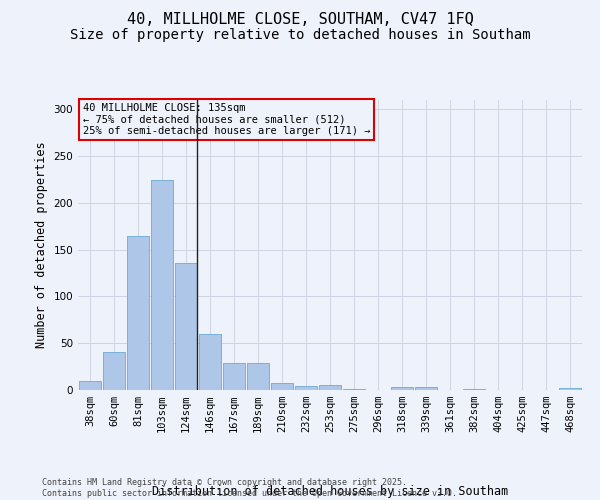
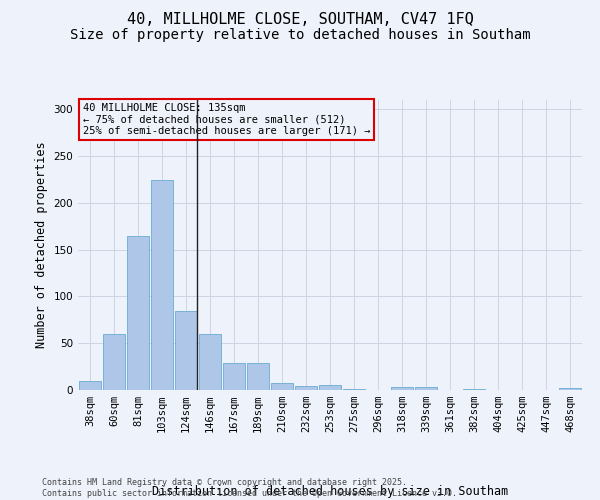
60sqm: 41 -> 60
124sqm: 136 -> 84
